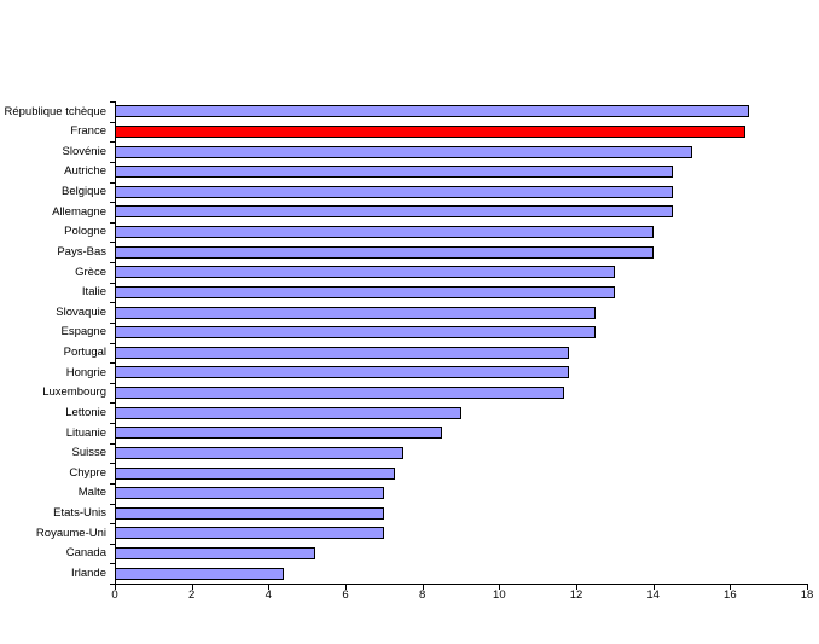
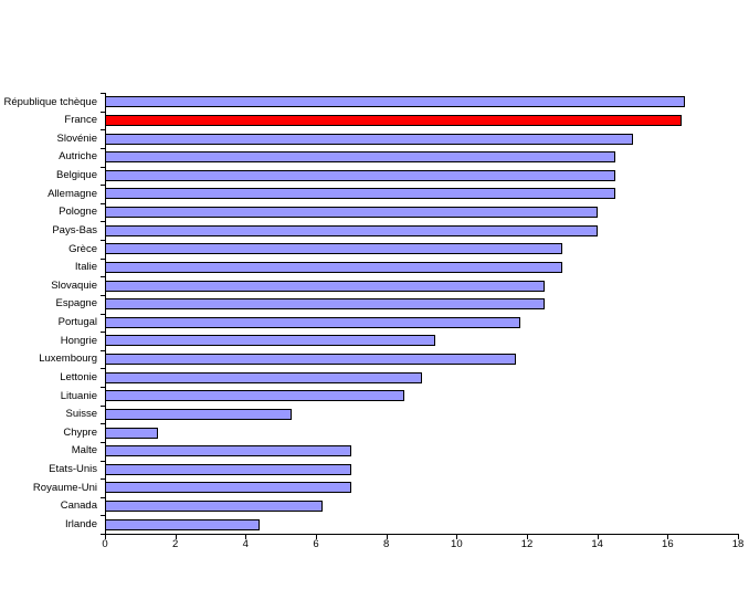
Hongrie: 11.8 -> 9.4
Suisse: 7.5 -> 5.3
Chypre: 7.3 -> 1.5
Canada: 5.2 -> 6.2
